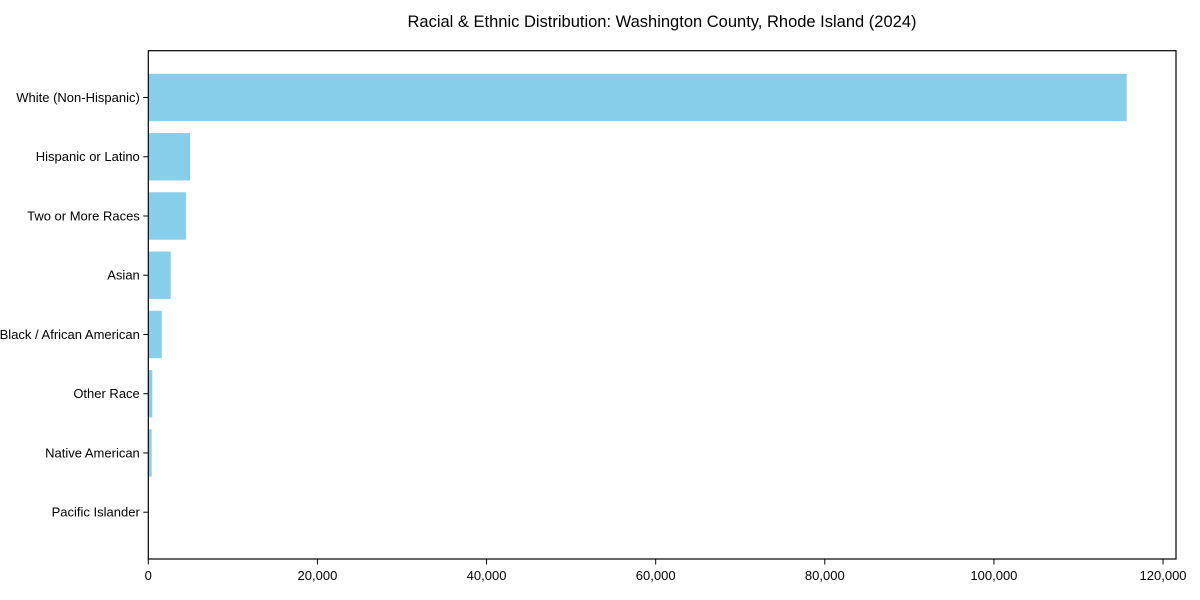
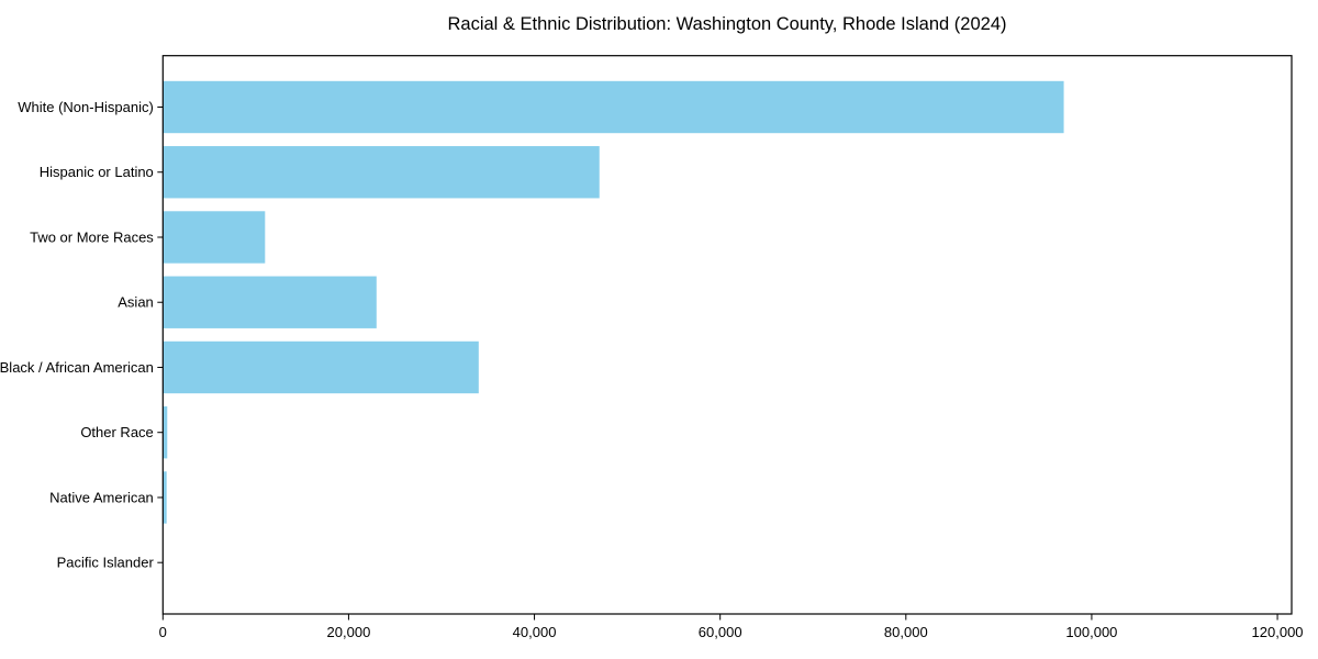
White (Non-Hispanic): 116000 -> 97000
Hispanic or Latino: 5000 -> 47000
Two or More Races: 4000 -> 11000
Asian: 3000 -> 23000
Black / African American: 2000 -> 34000
